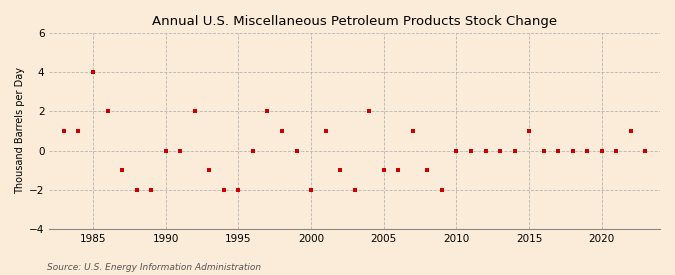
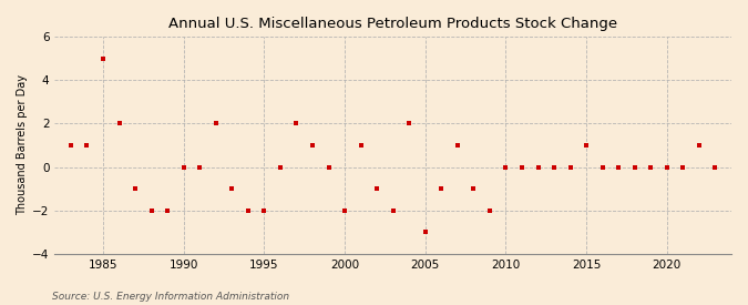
1985: 4 -> 5
2005: -1 -> -3
